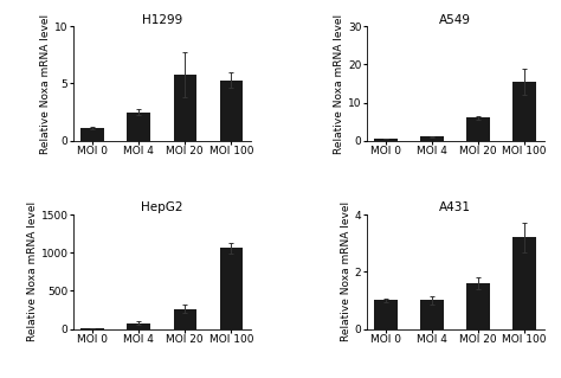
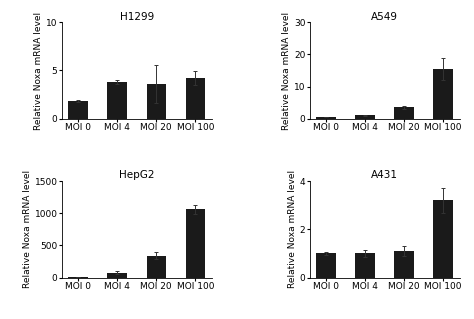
H1299/MOI 0: 1.1 -> 1.8
H1299/MOI 4: 2.5 -> 3.8
H1299/MOI 20: 5.8 -> 3.6
H1299/MOI 100: 5.3 -> 4.2
A549/MOI 20: 6.0 -> 3.5
HepG2/MOI 20: 260 -> 340
A431/MOI 20: 1.6 -> 1.1
